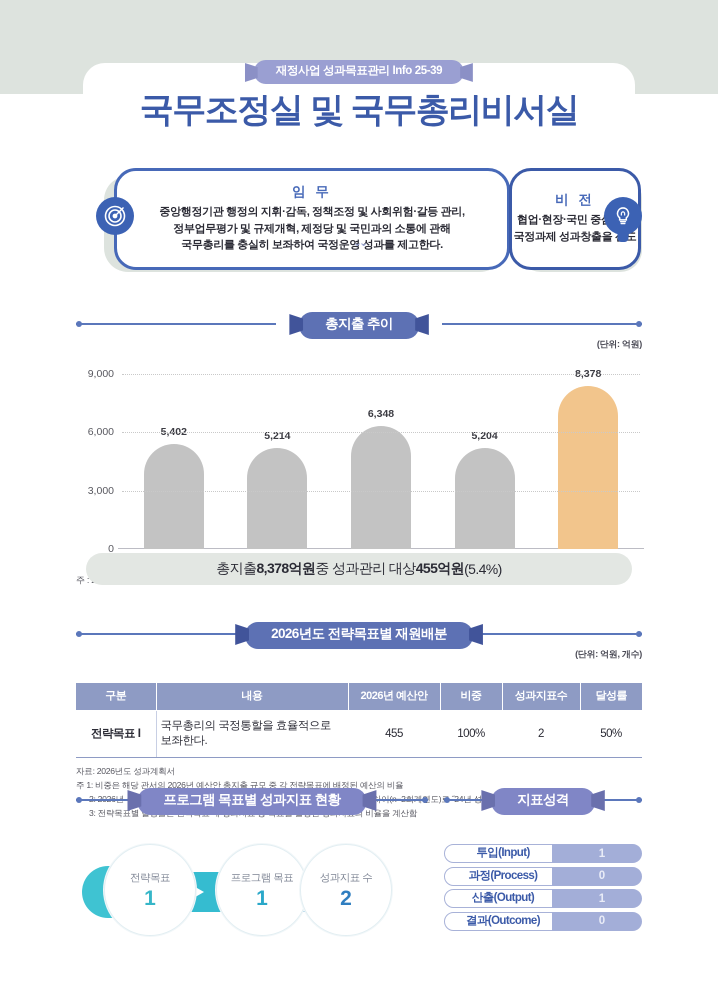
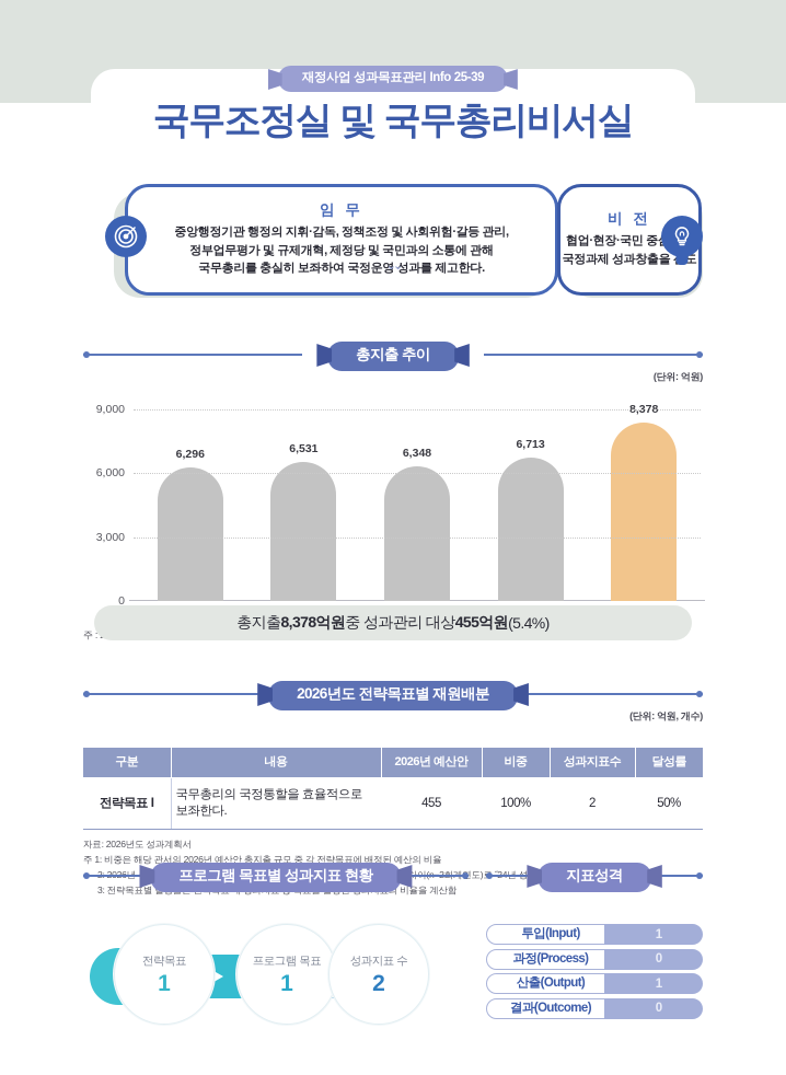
2022: 5,402 -> 6,296
2023: 5,214 -> 6,531
2025: 5,204 -> 6,713
